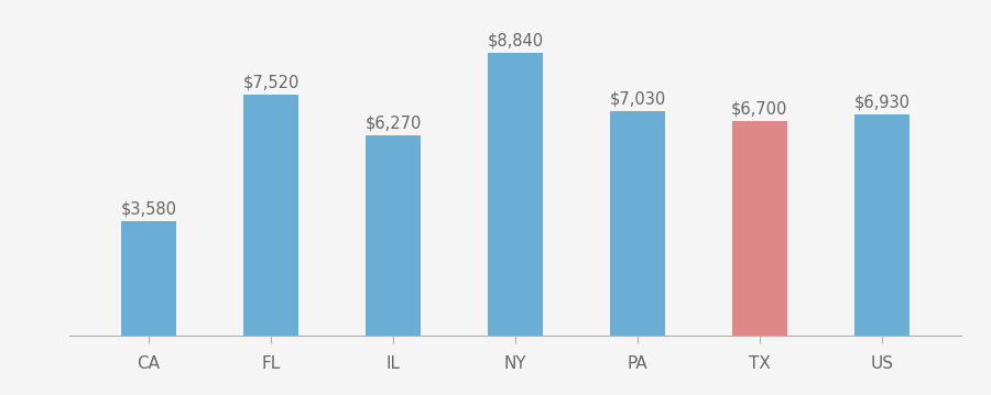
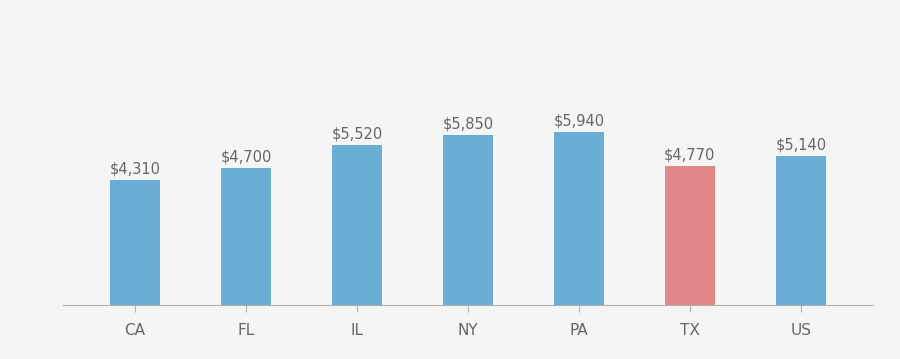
CA: $3,580 -> $4,310
FL: $7,520 -> $4,700
IL: $6,270 -> $5,520
NY: $8,840 -> $5,850
PA: $7,030 -> $5,940
TX: $6,700 -> $4,770
US: $6,930 -> $5,140
